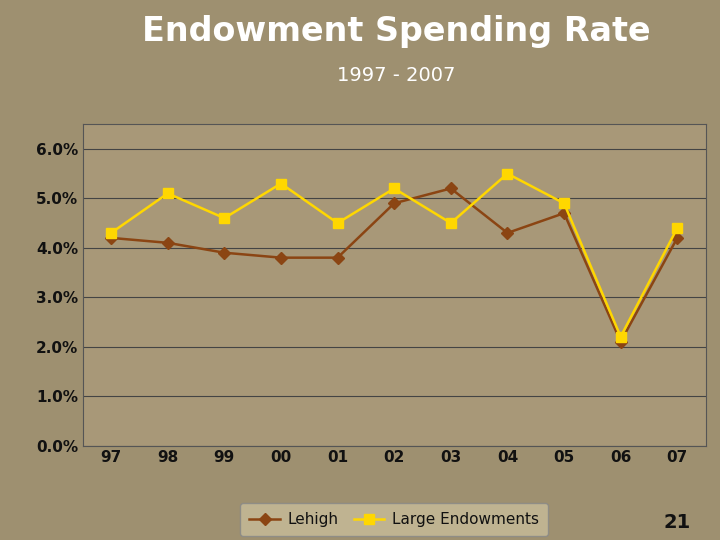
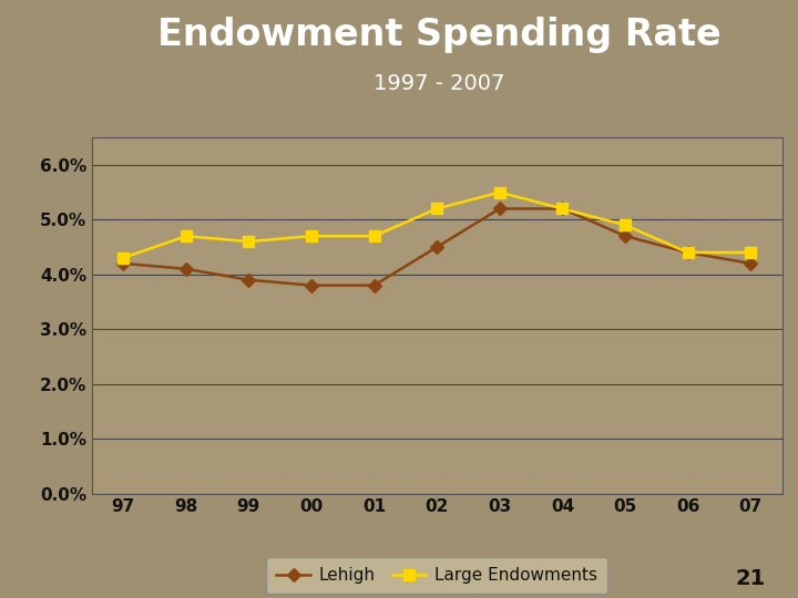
Large Endowments/98: 5.1% -> 4.7%
Large Endowments/00: 5.3% -> 4.7%
Large Endowments/01: 4.5% -> 4.7%
Lehigh/02: 4.9% -> 4.5%
Large Endowments/03: 4.5% -> 5.5%
Lehigh/04: 4.3% -> 5.2%
Large Endowments/04: 5.5% -> 5.2%
Lehigh/06: 2.1% -> 4.4%
Large Endowments/06: 2.2% -> 4.4%
